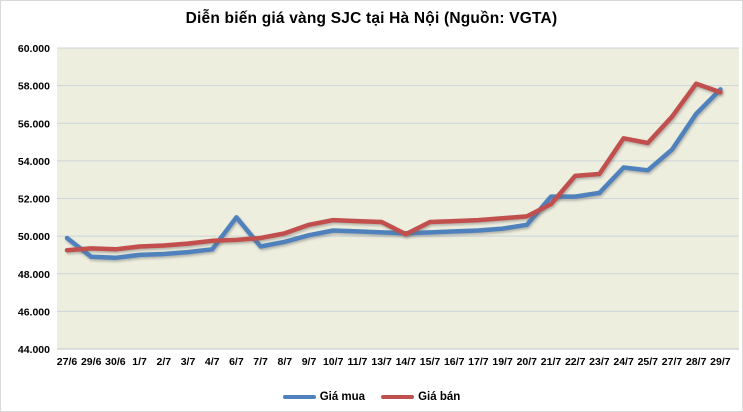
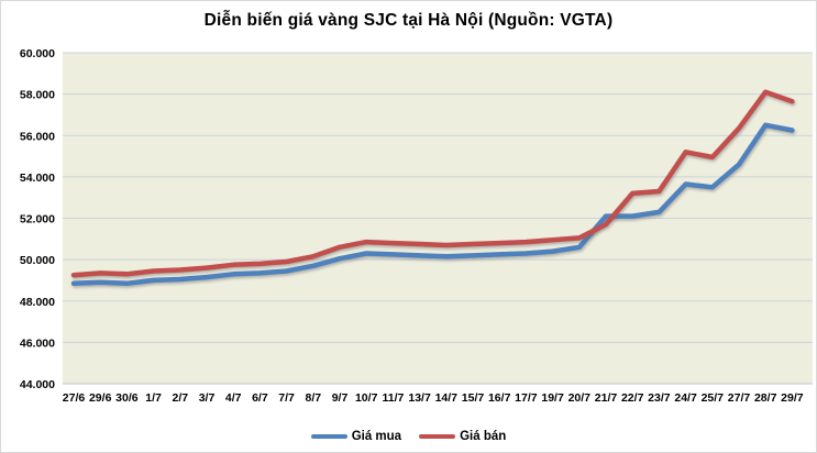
Giá mua/27/6: 49.9 -> 48.9
Giá mua/6/7: 51.0 -> 49.4
Giá bán/14/7: 50.1 -> 50.7
Giá mua/29/7: 57.8 -> 56.2
